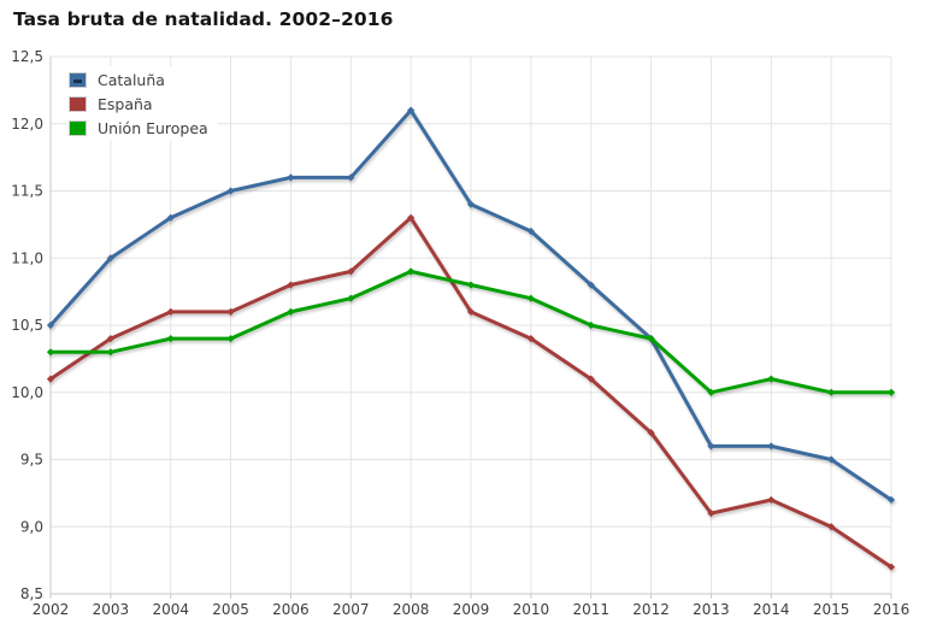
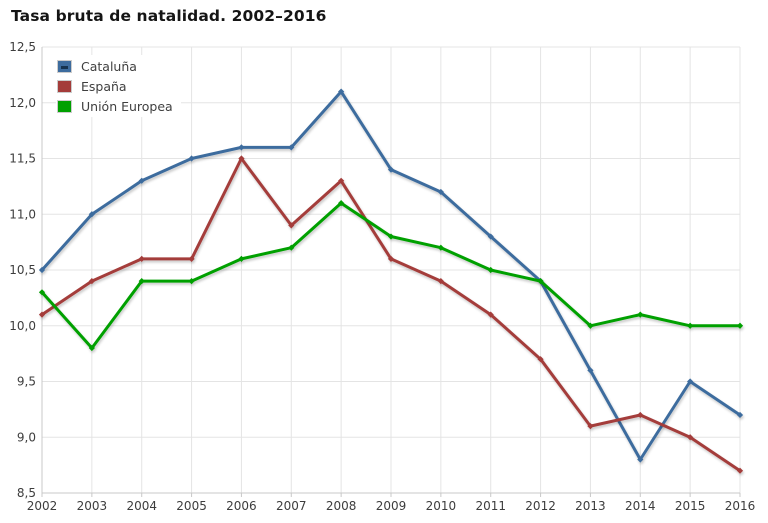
Unión Europea/2003: 10,3 -> 9,8
España/2006: 10,8 -> 11,5
Unión Europea/2008: 10,9 -> 11,1
Cataluña/2014: 9,6 -> 8,8
